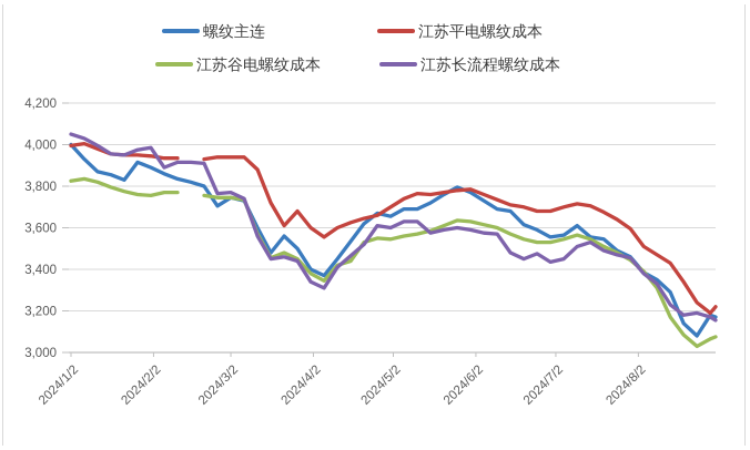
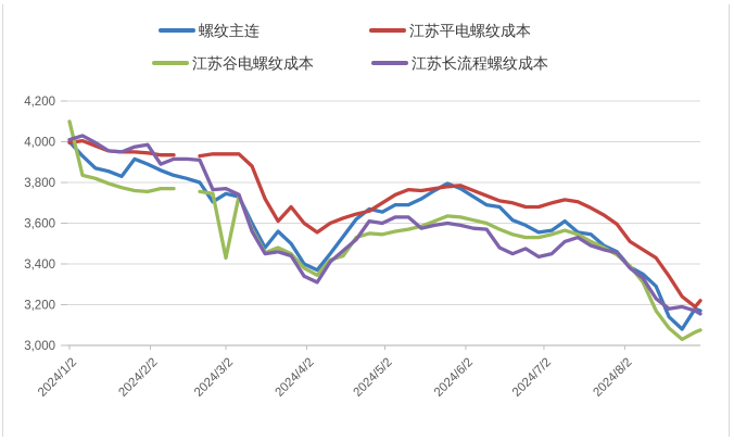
江苏谷电螺纹成本/2024/1/2: 3820 -> 4100
江苏长流程螺纹成本/2024/1/2: 4050 -> 4010
江苏谷电螺纹成本/2024/3/2: 3740 -> 3430
